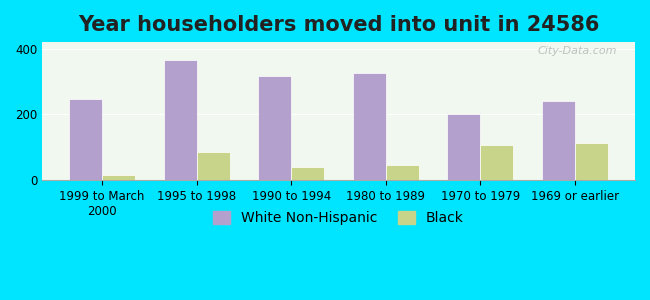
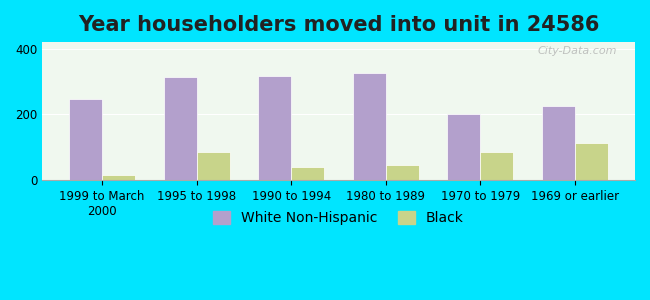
White Non-Hispanic/1995 to 1998: 365 -> 315
Black/1970 to 1979: 105 -> 85
White Non-Hispanic/1969 or earlier: 242 -> 225
